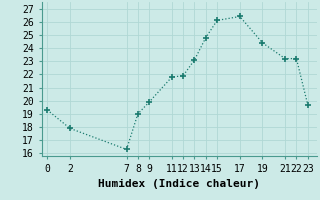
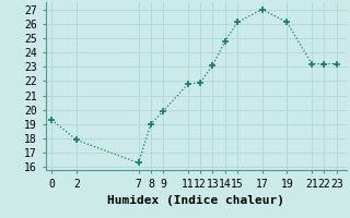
17: 26.4 -> 27.0
19: 24.4 -> 26.1
23: 19.7 -> 23.2
